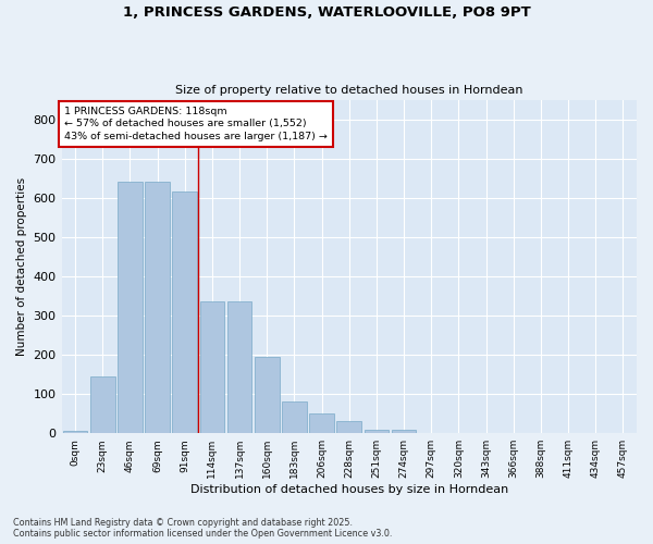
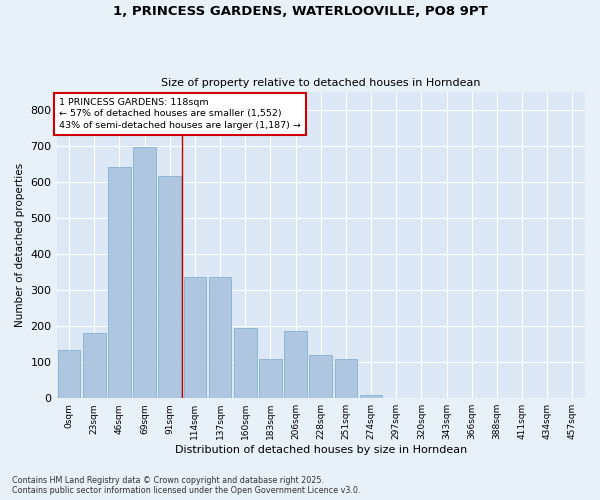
0sqm: 5 -> 135
23sqm: 145 -> 180
69sqm: 640 -> 695
183sqm: 80 -> 110
206sqm: 50 -> 185
228sqm: 30 -> 120
251sqm: 10 -> 110
